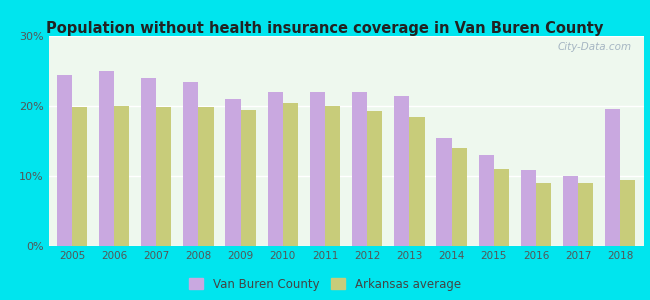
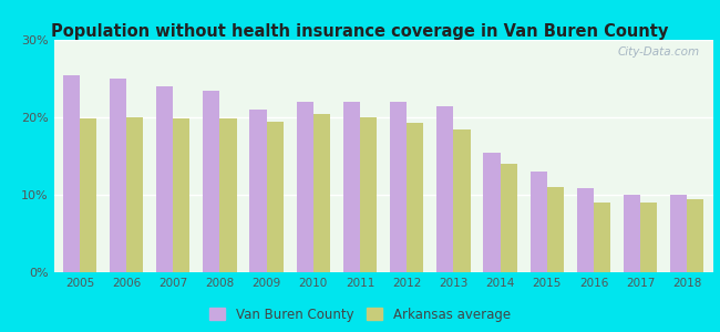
Van Buren County/2005: 24.4% -> 25.5%
Van Buren County/2018: 19.6% -> 10.0%
